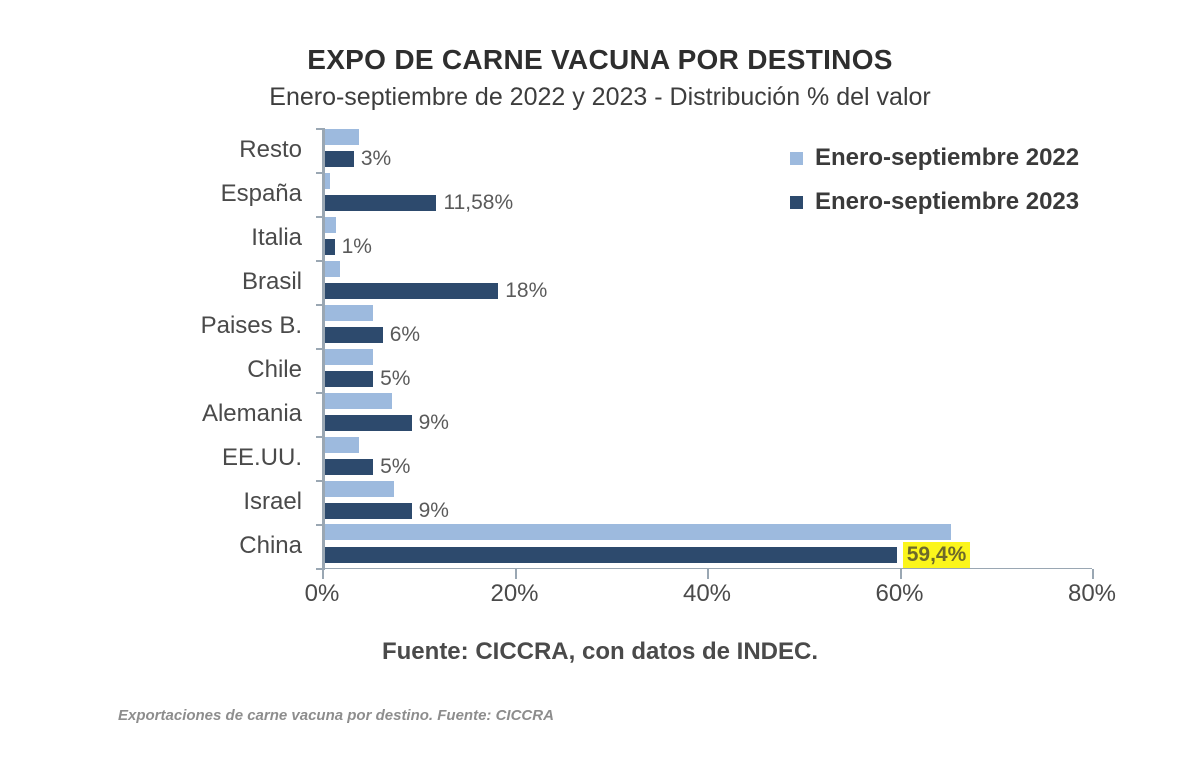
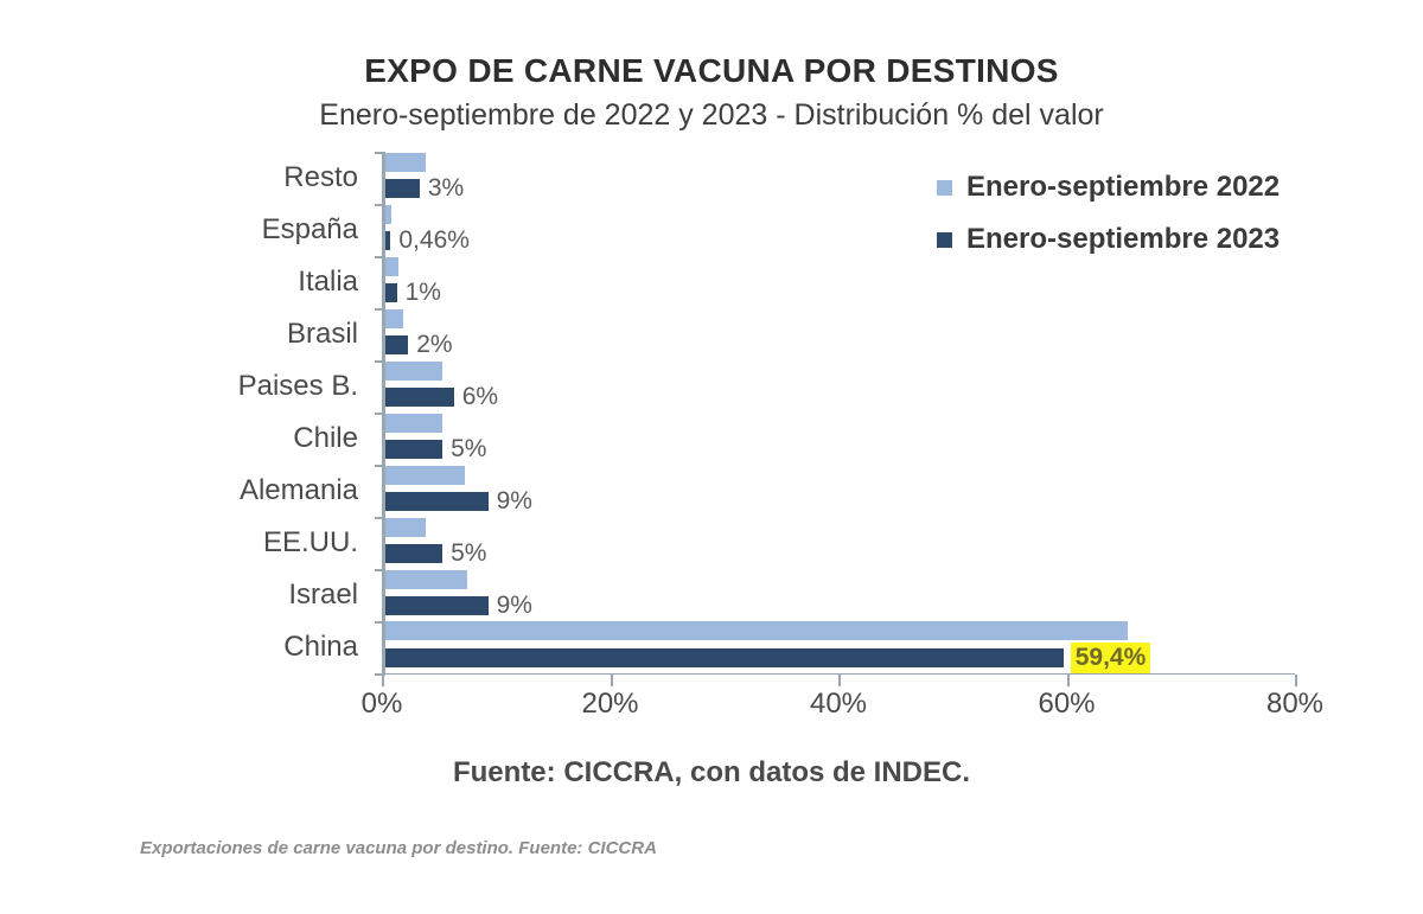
Enero-septiembre 2023/España: 11,58% -> 0,46%
Enero-septiembre 2023/Brasil: 18% -> 2%
